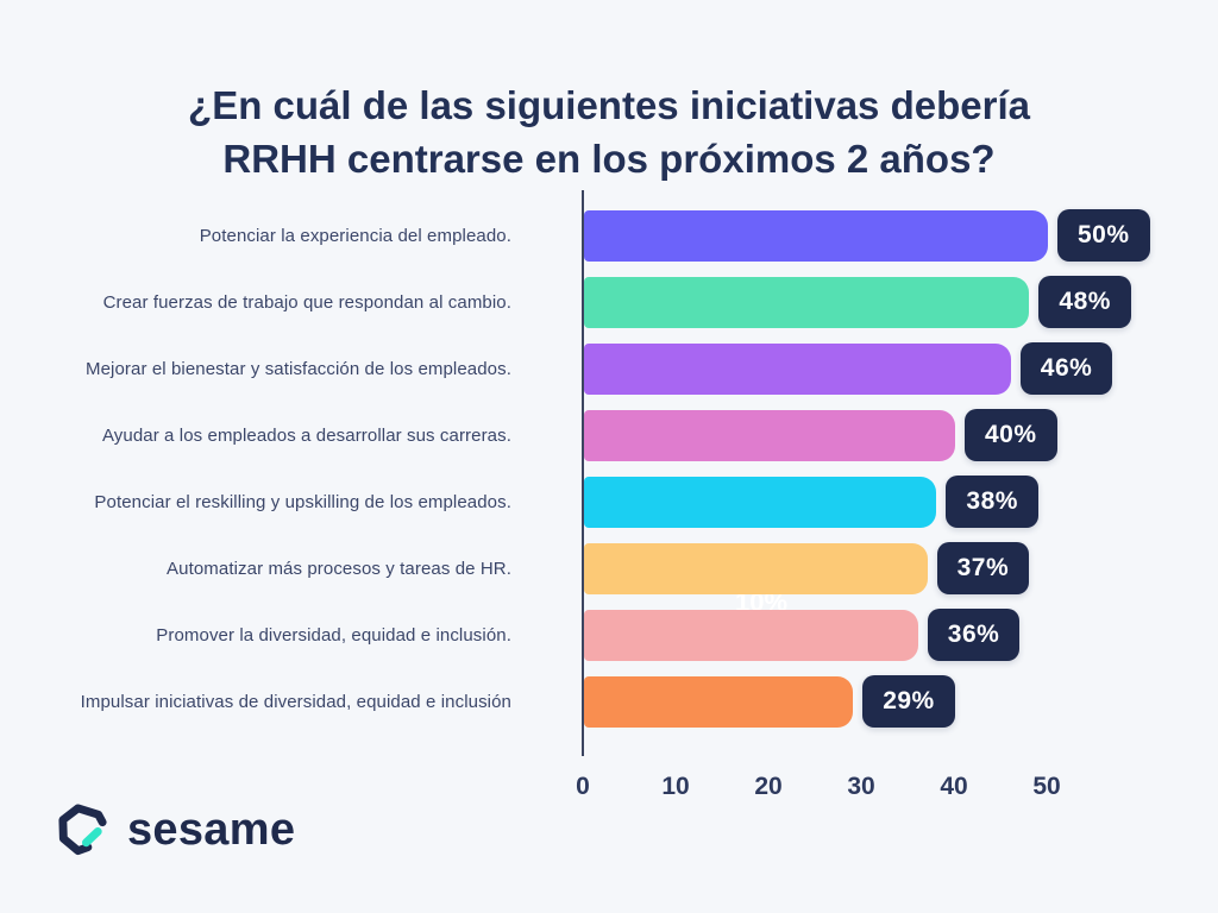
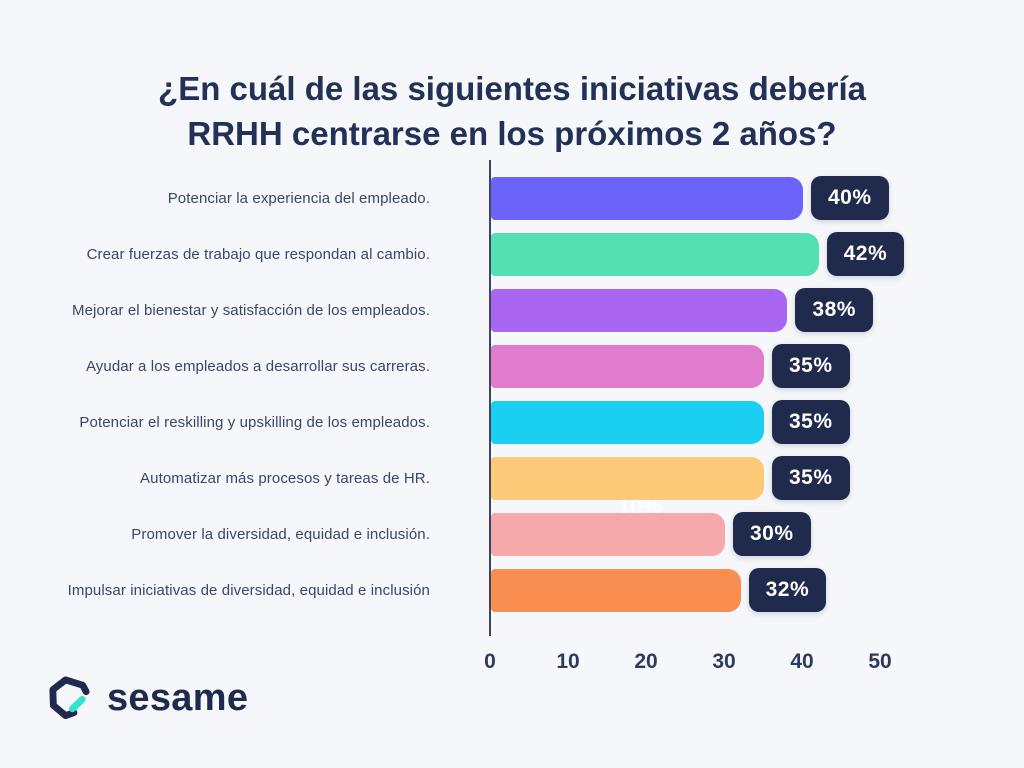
Potenciar la experiencia del empleado.: 50% -> 40%
Crear fuerzas de trabajo que respondan al cambio.: 48% -> 42%
Mejorar el bienestar y satisfacción de los empleados.: 46% -> 38%
Ayudar a los empleados a desarrollar sus carreras.: 40% -> 35%
Potenciar el reskilling y upskilling de los empleados.: 38% -> 35%
Automatizar más procesos y tareas de HR.: 37% -> 35%
Promover la diversidad, equidad e inclusión.: 36% -> 30%
Impulsar iniciativas de diversidad, equidad e inclusión: 29% -> 32%
